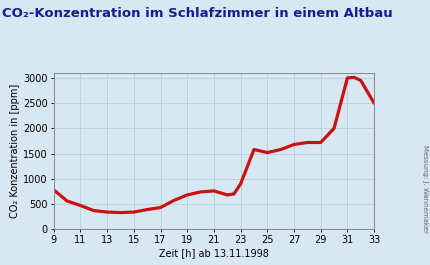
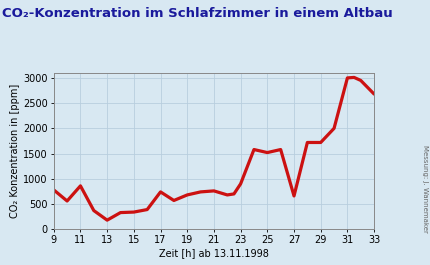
11: 470 -> 860
13: 340 -> 180
17: 430 -> 740
27: 1680 -> 660
33: 2500 -> 2680
